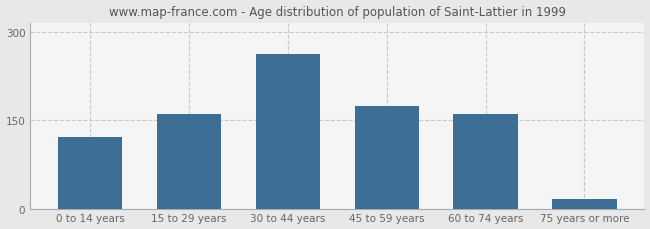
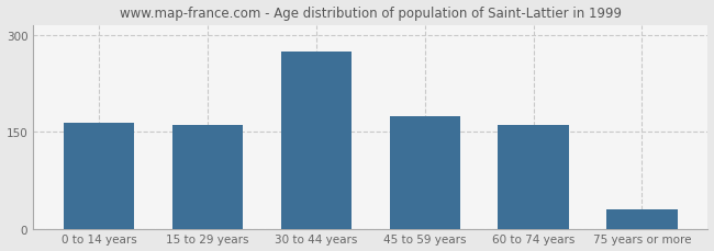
0 to 14 years: 122 -> 163
30 to 44 years: 262 -> 274
75 years or more: 16 -> 30
